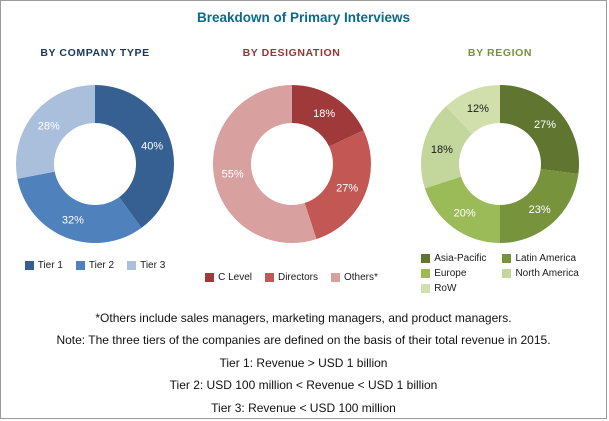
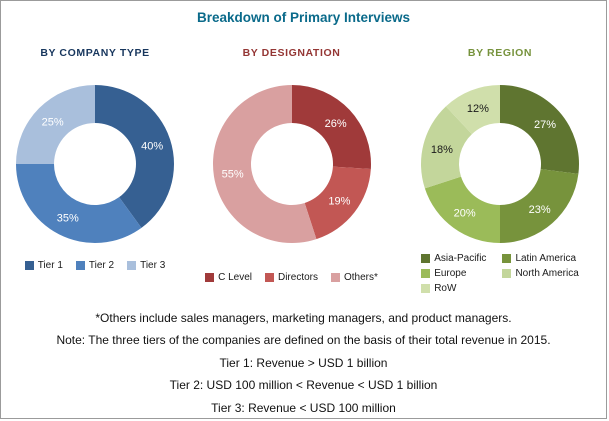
BY COMPANY TYPE/Tier 2: 32% -> 35%
BY COMPANY TYPE/Tier 3: 28% -> 25%
BY DESIGNATION/C Level: 18% -> 26%
BY DESIGNATION/Directors: 27% -> 19%
